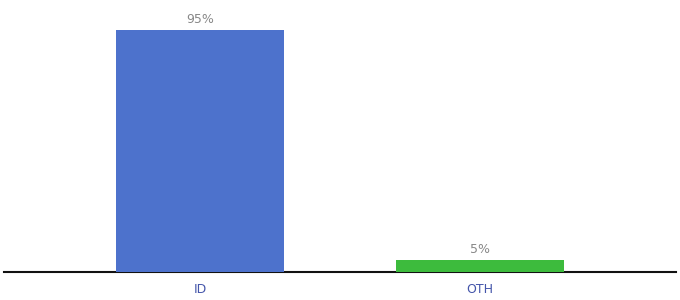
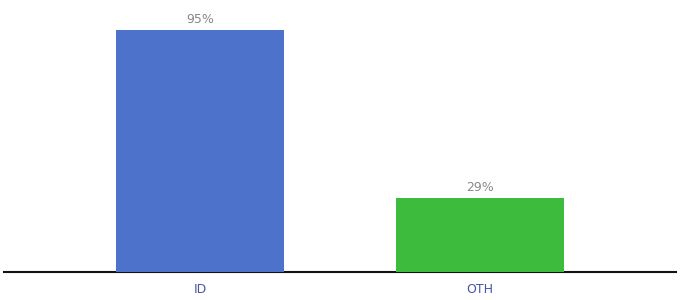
OTH: 5% -> 29%
